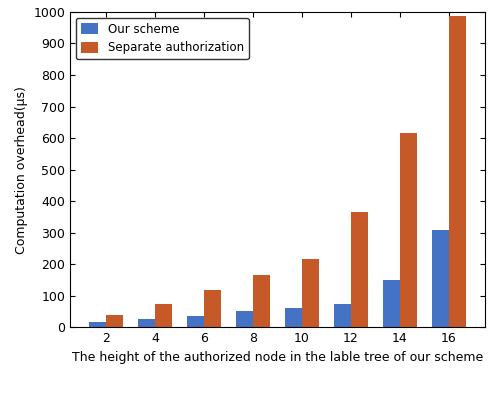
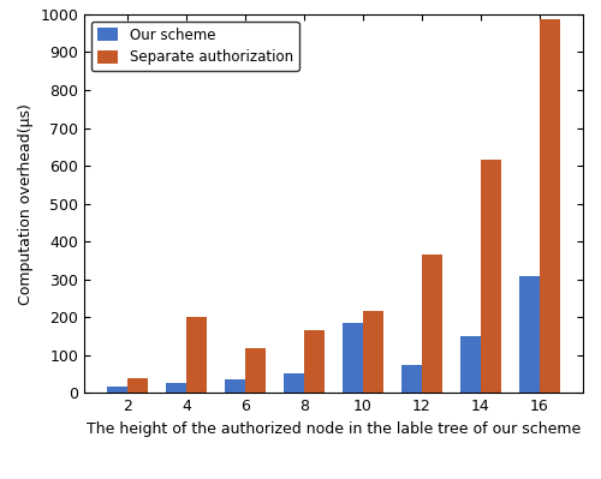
Separate authorization/4: 73 -> 200
Our scheme/10: 60 -> 185
